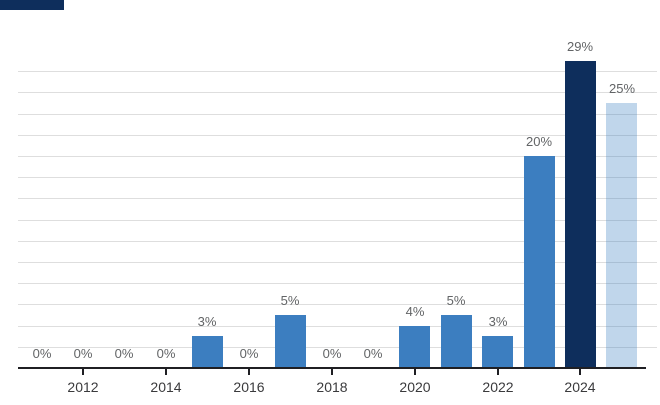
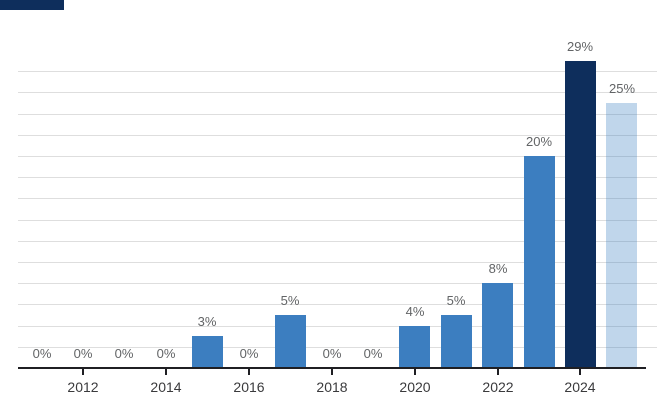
2022: 3% -> 8%
